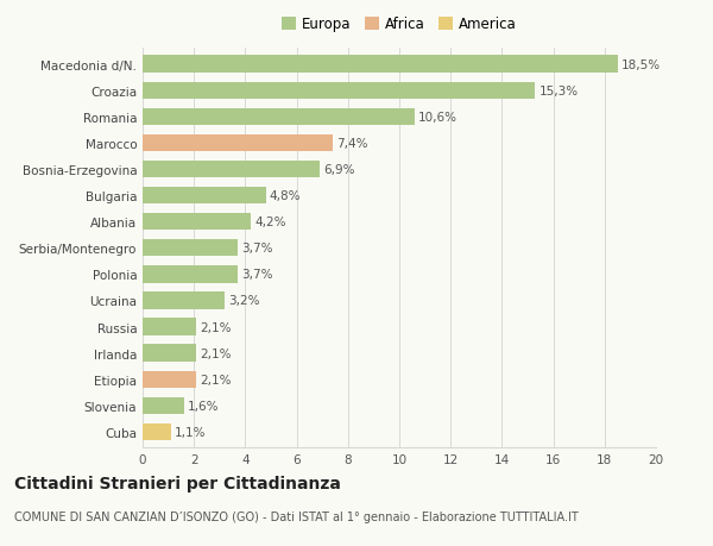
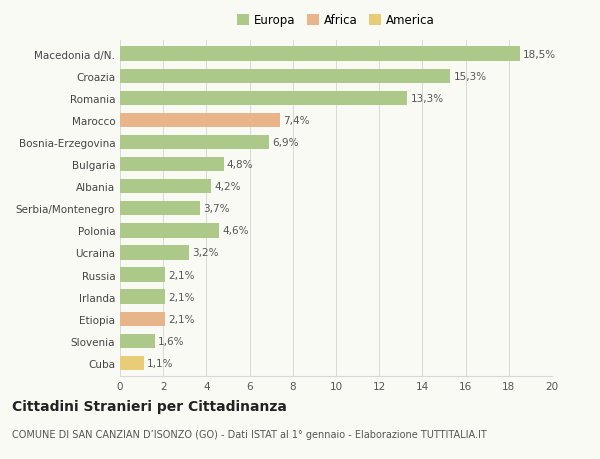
Romania: 10,6% -> 13,3%
Polonia: 3,7% -> 4,6%
